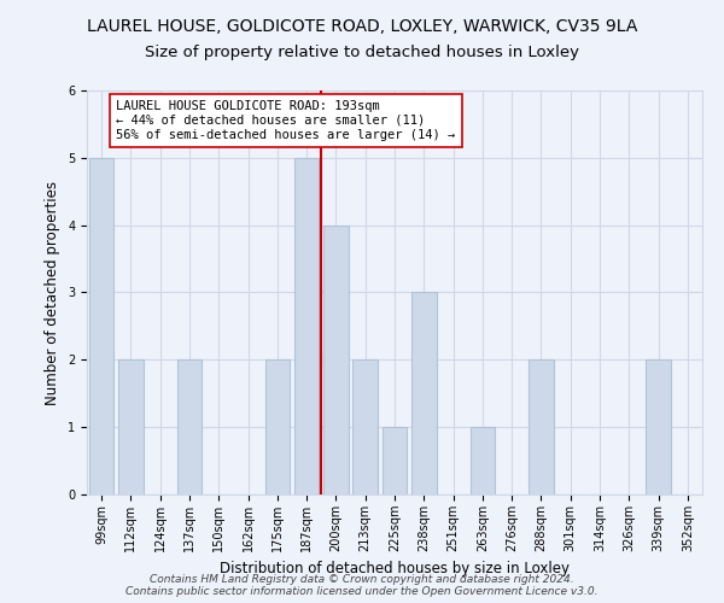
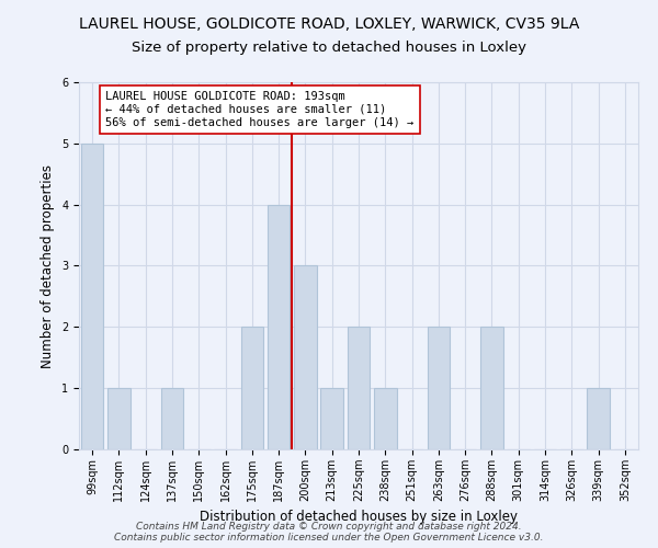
112sqm: 2 -> 1
137sqm: 2 -> 1
187sqm: 5 -> 4
200sqm: 4 -> 3
213sqm: 2 -> 1
225sqm: 1 -> 2
238sqm: 3 -> 1
263sqm: 1 -> 2
339sqm: 2 -> 1
